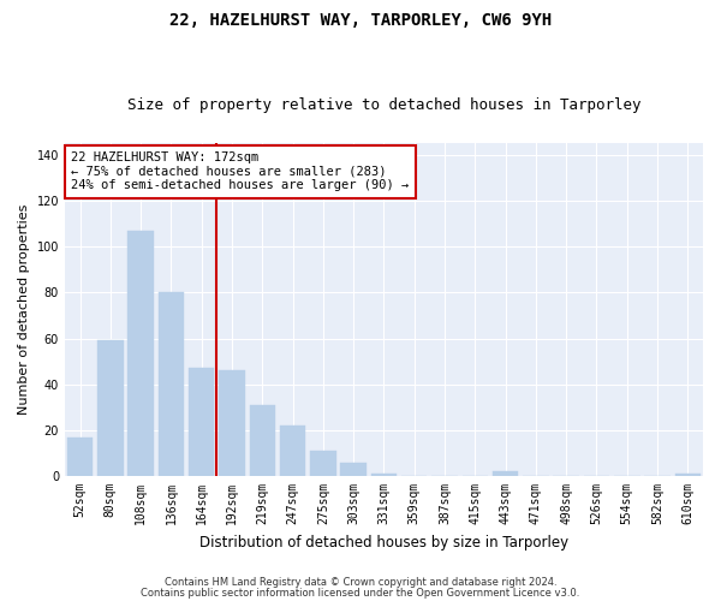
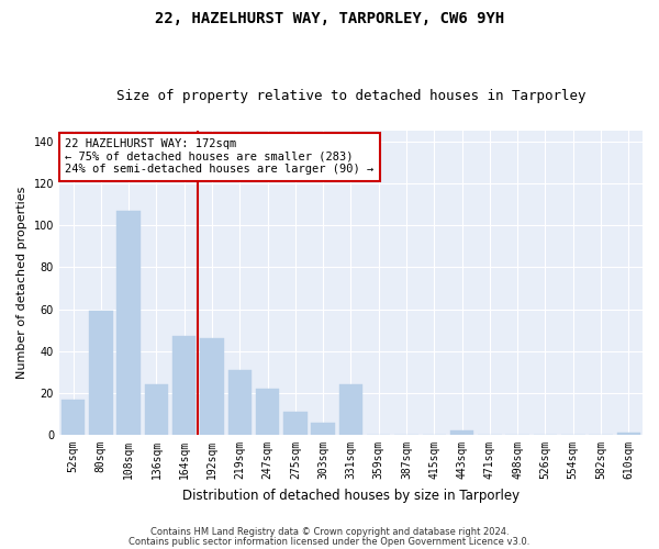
136sqm: 80 -> 24
331sqm: 1 -> 24
